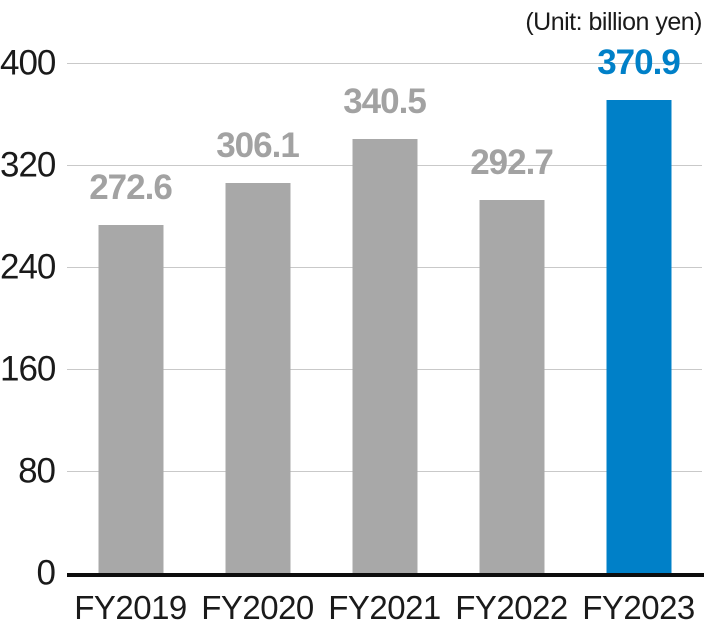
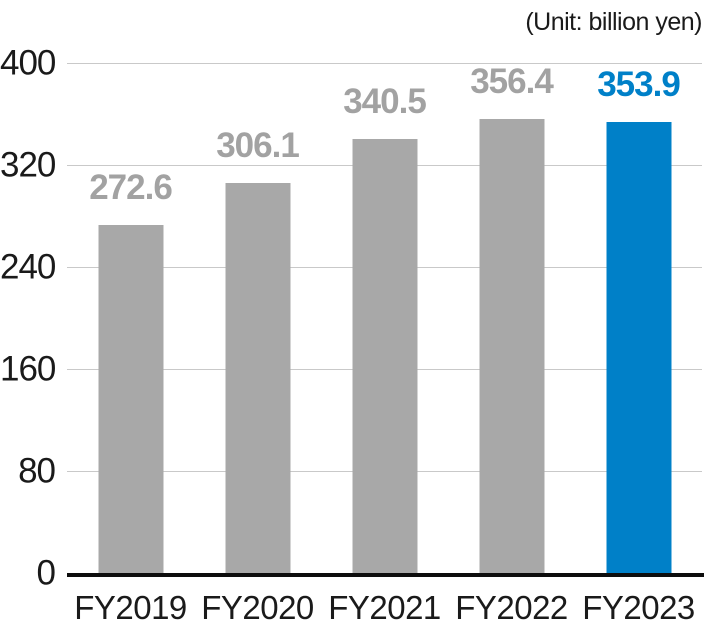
FY2022: 292.7 -> 356.4
FY2023: 370.9 -> 353.9
